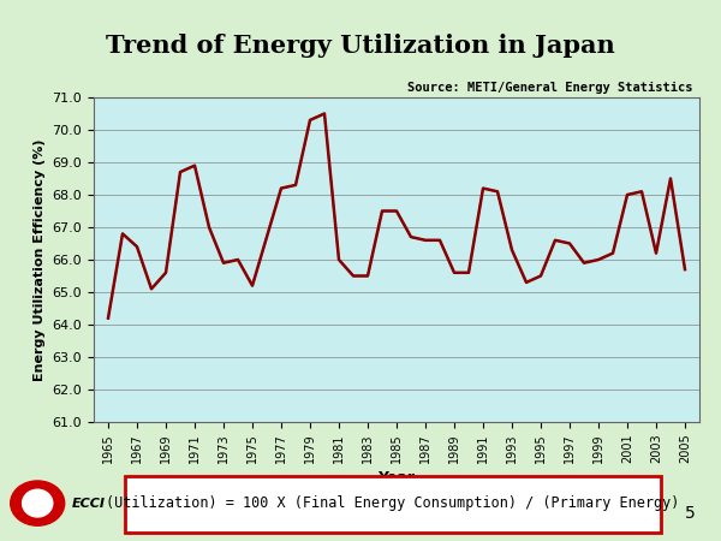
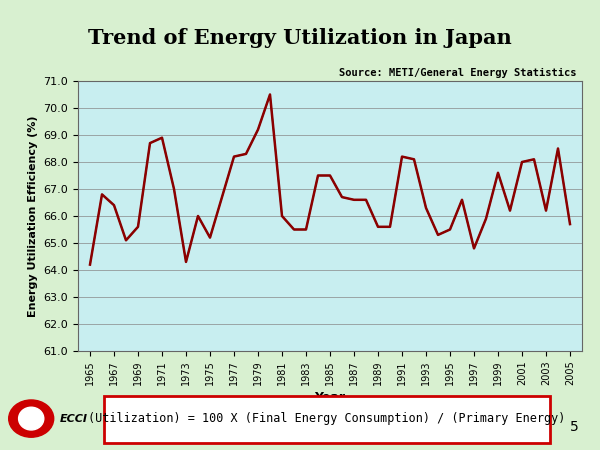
1973: 65.9 -> 64.3
1979: 70.3 -> 69.2
1997: 66.5 -> 64.8
1999: 66.0 -> 67.6
